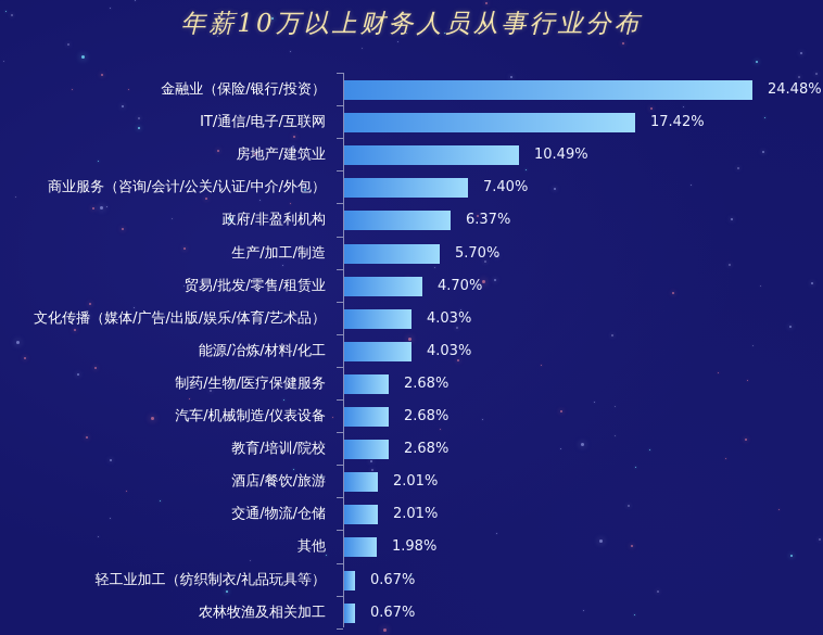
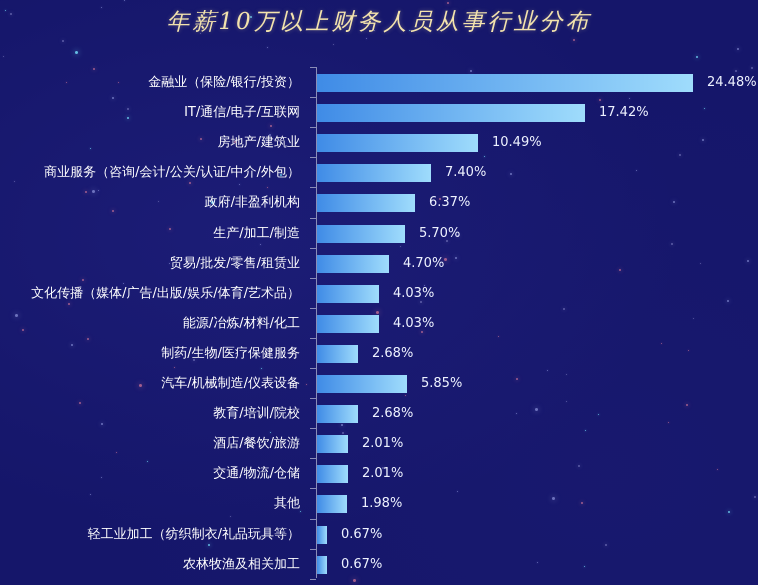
汽车/机械制造/仪表设备: 2.68% -> 5.85%
